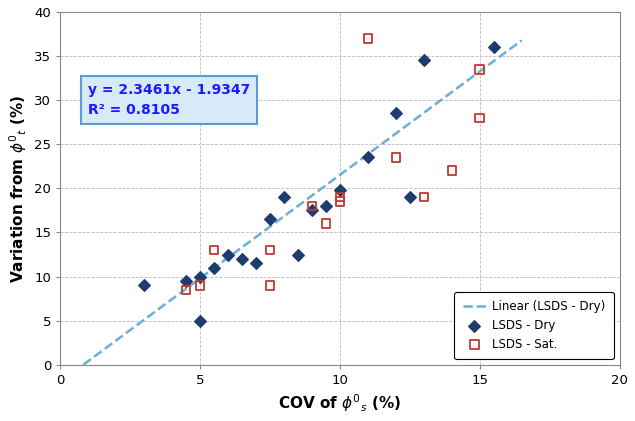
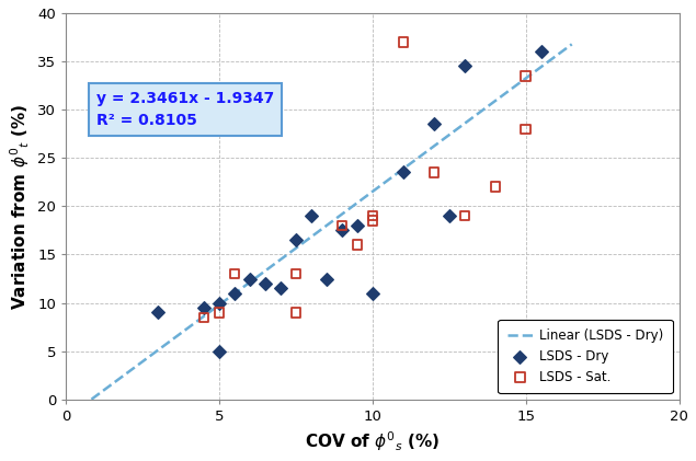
LSDS - Dry/10: 19.8 -> 11.0
